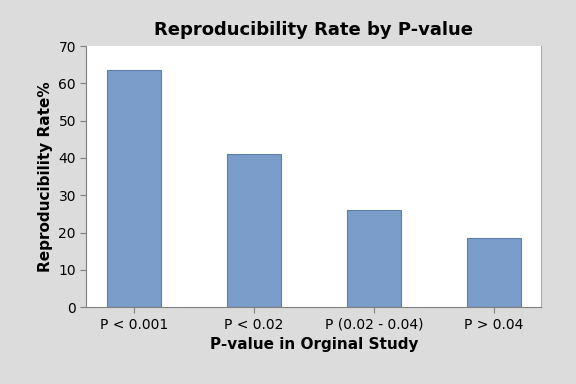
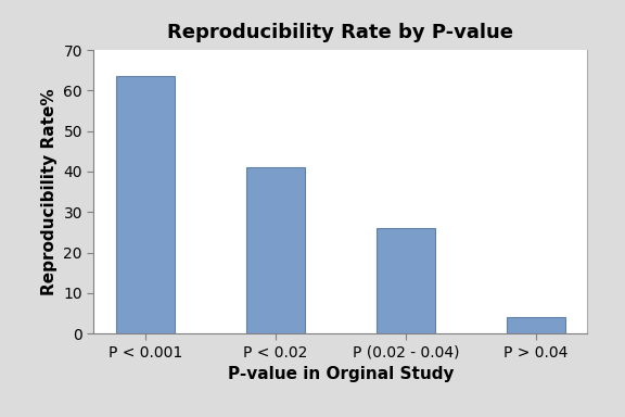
P > 0.04: 18.5 -> 4.0
